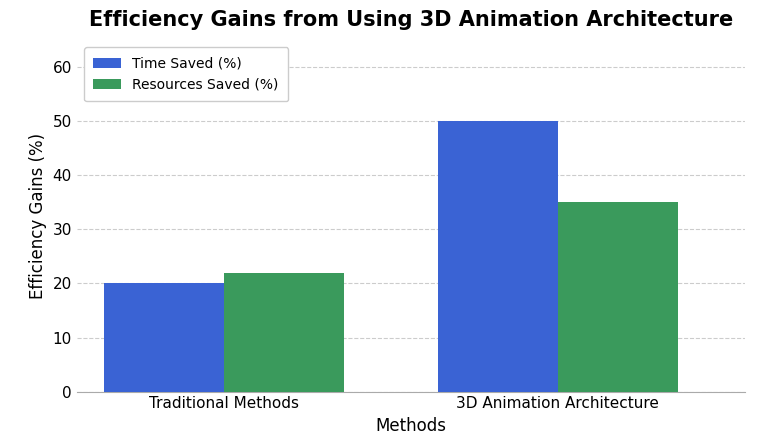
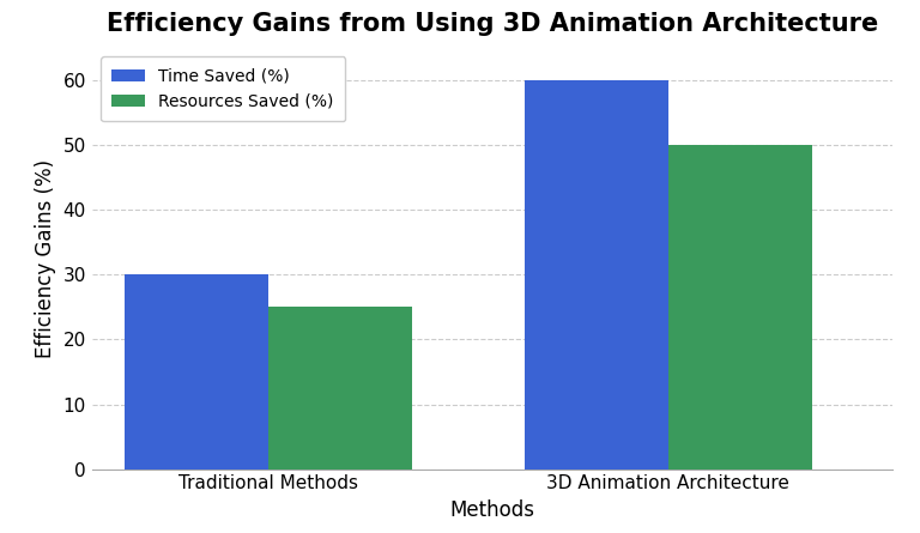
Time Saved (%)/Traditional Methods: 20 -> 30
Resources Saved (%)/Traditional Methods: 22 -> 25
Time Saved (%)/3D Animation Architecture: 50 -> 60
Resources Saved (%)/3D Animation Architecture: 35 -> 50
